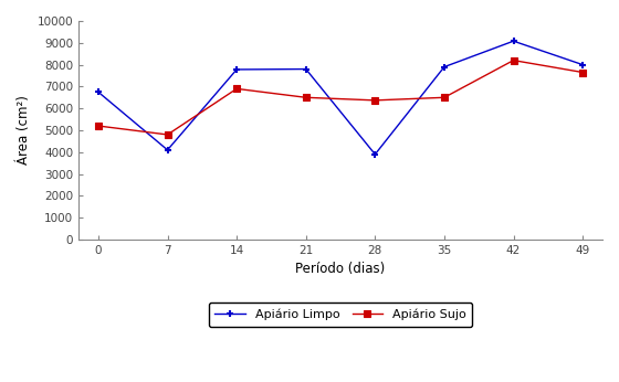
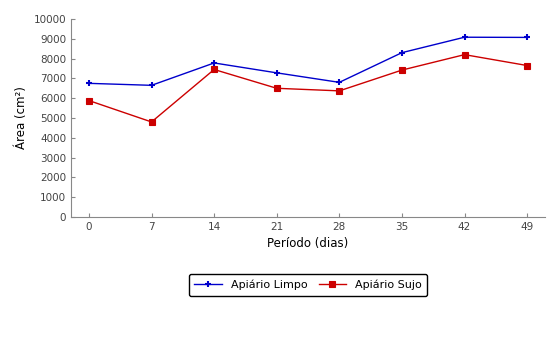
Apiário Sujo/0: 5200 -> 5900
Apiário Limpo/7: 4100 -> 6600
Apiário Sujo/14: 6900 -> 7400
Apiário Limpo/21: 7800 -> 7300
Apiário Limpo/28: 3900 -> 6800
Apiário Limpo/35: 7900 -> 8300
Apiário Sujo/35: 6500 -> 7400
Apiário Limpo/49: 8000 -> 9100
